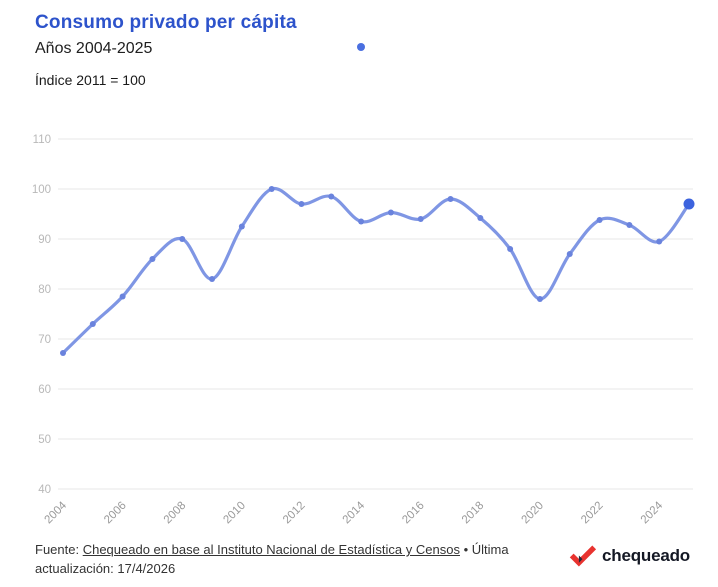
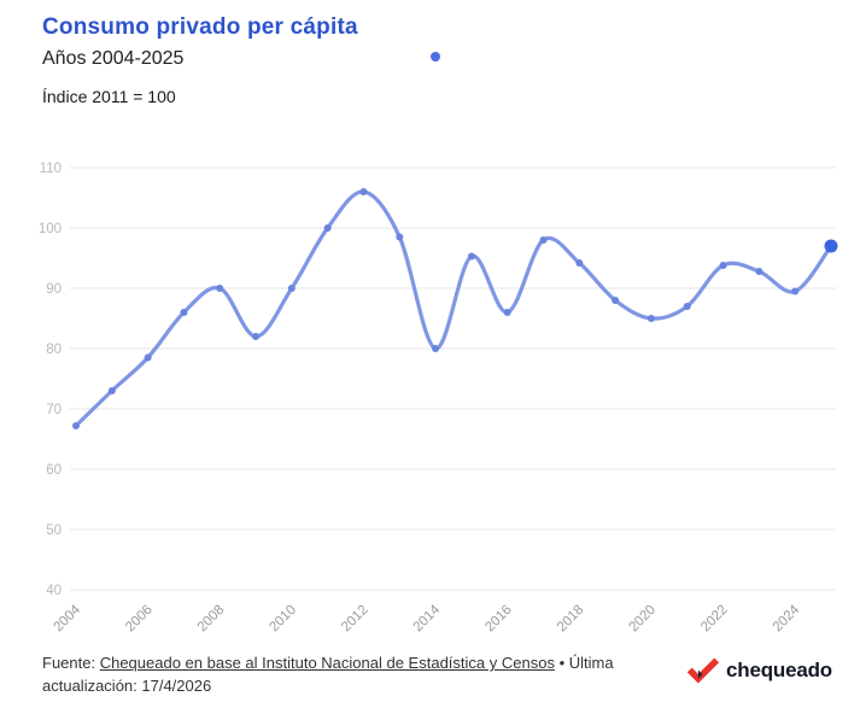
2010: 92 -> 90
2012: 97 -> 106
2014: 94 -> 80
2016: 94 -> 86
2020: 78 -> 85
